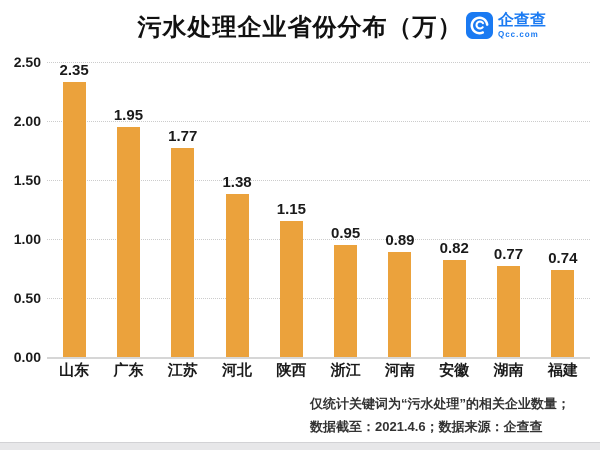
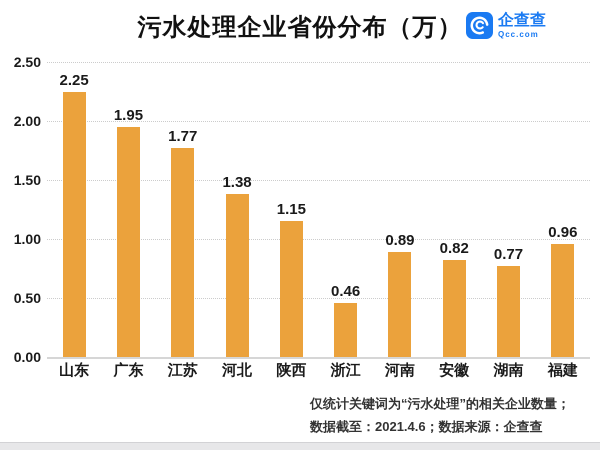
山东: 2.35 -> 2.25
浙江: 0.95 -> 0.46
福建: 0.74 -> 0.96
